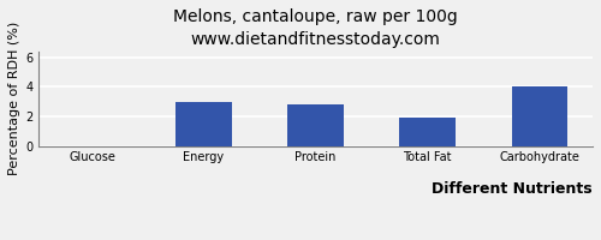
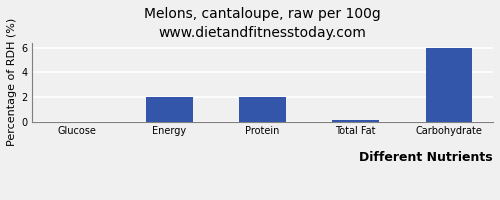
Energy: 3.0 -> 2.0
Protein: 2.8 -> 2.0
Total Fat: 1.9 -> 0.1
Carbohydrate: 4.0 -> 6.0
